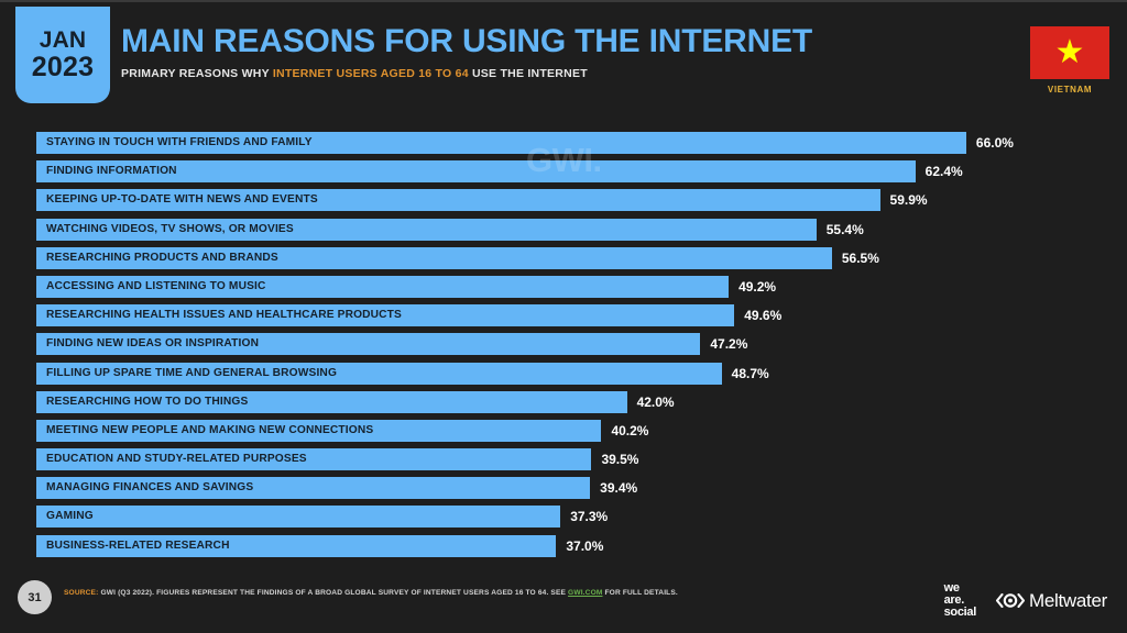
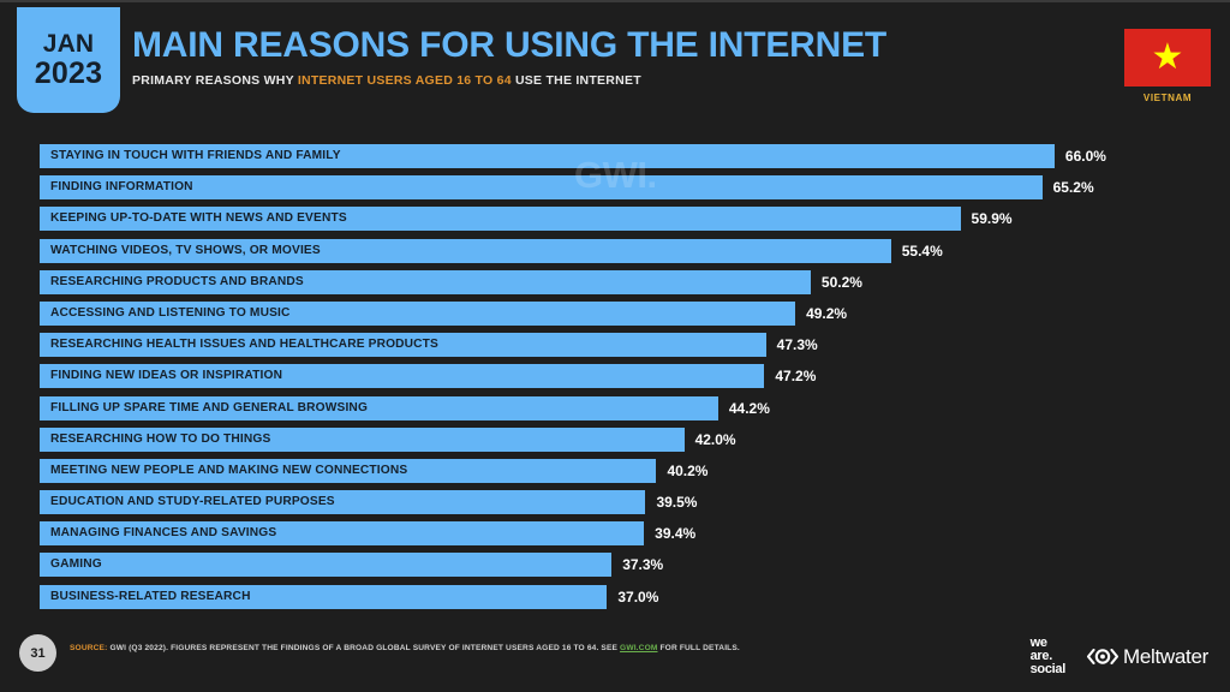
FINDING INFORMATION: 62.4% -> 65.2%
RESEARCHING PRODUCTS AND BRANDS: 56.5% -> 50.2%
RESEARCHING HEALTH ISSUES AND HEALTHCARE PRODUCTS: 49.6% -> 47.3%
FILLING UP SPARE TIME AND GENERAL BROWSING: 48.7% -> 44.2%
